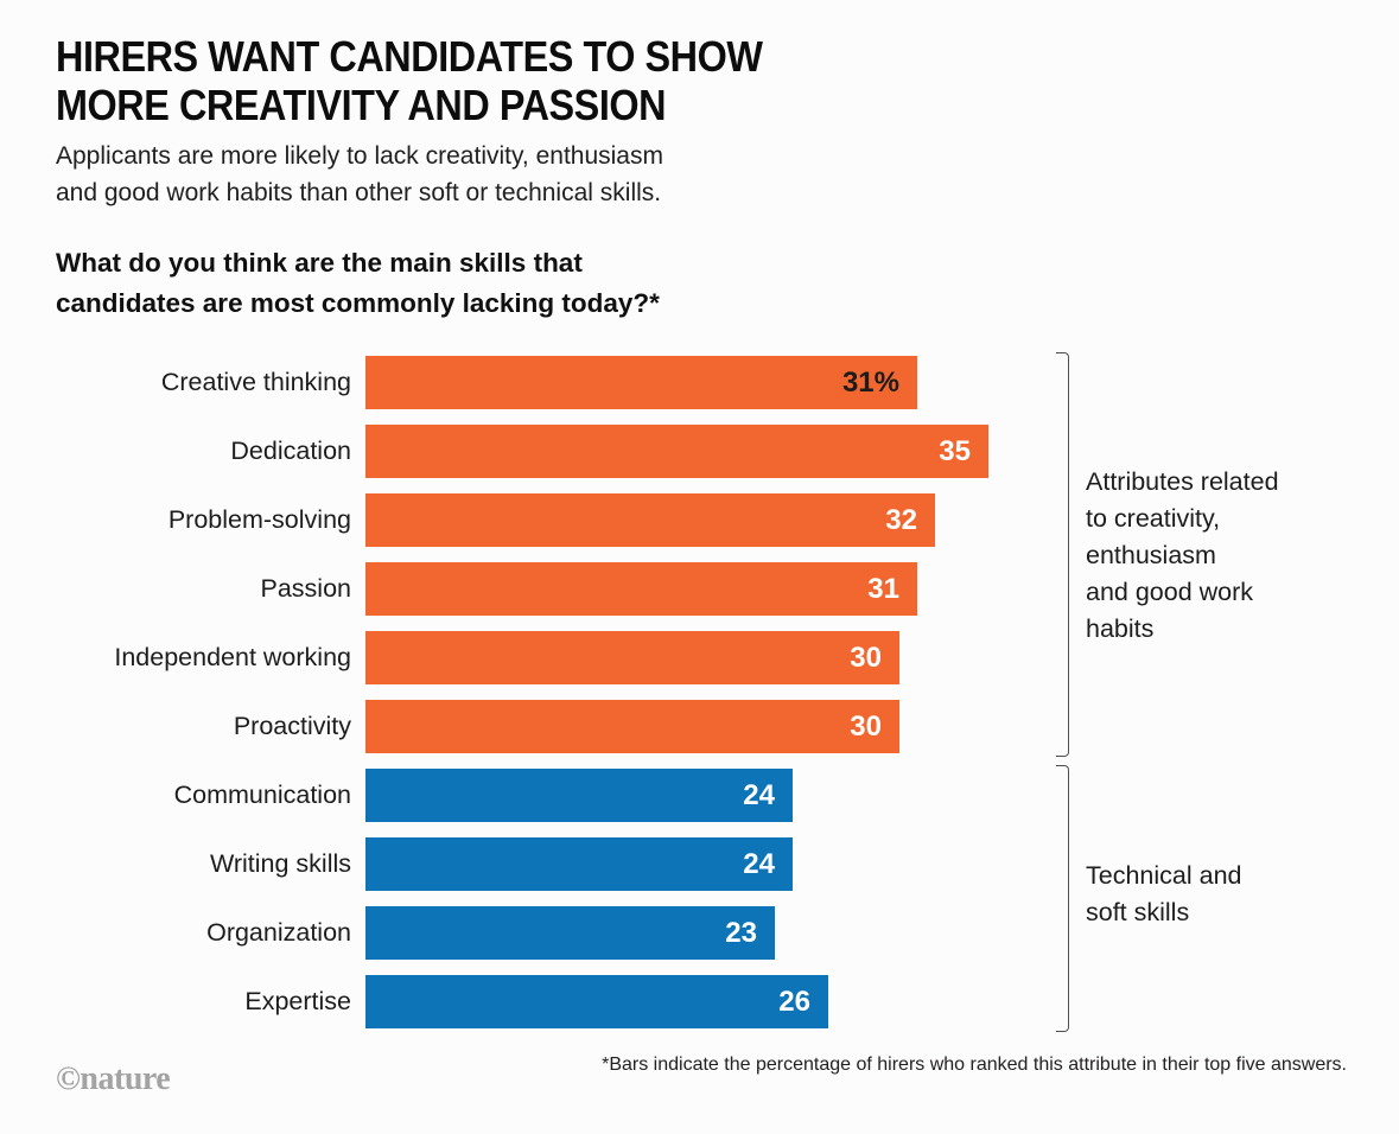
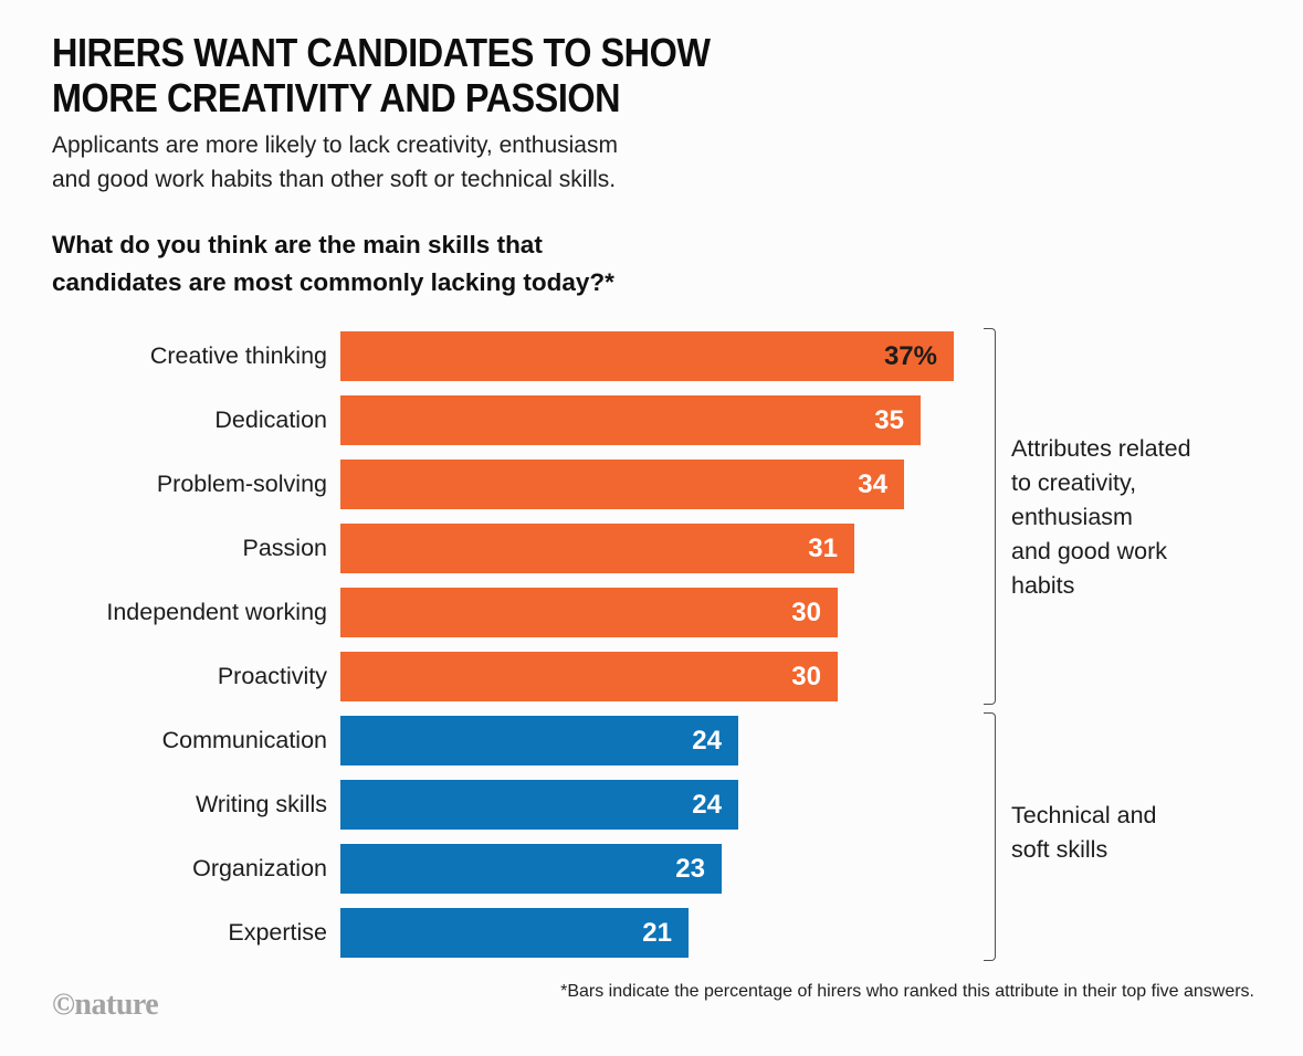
Creative thinking: 31% -> 37%
Problem-solving: 32 -> 34
Expertise: 26 -> 21
